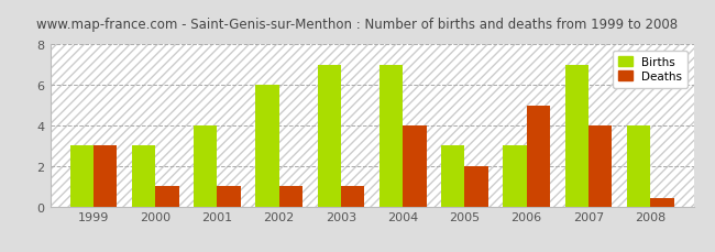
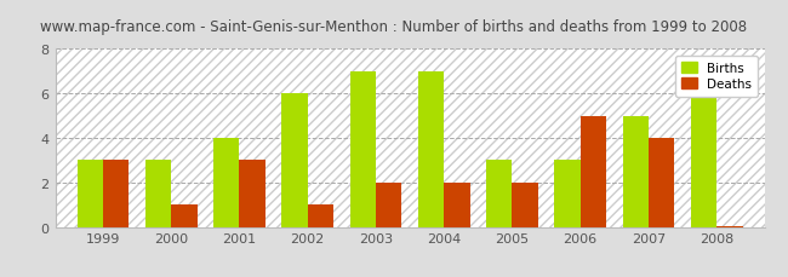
Deaths/2001: 1.0 -> 3.0
Deaths/2003: 1.0 -> 2.0
Deaths/2004: 4.0 -> 2.0
Births/2007: 7 -> 5
Births/2008: 4 -> 6
Deaths/2008: 0.4 -> 0.1
